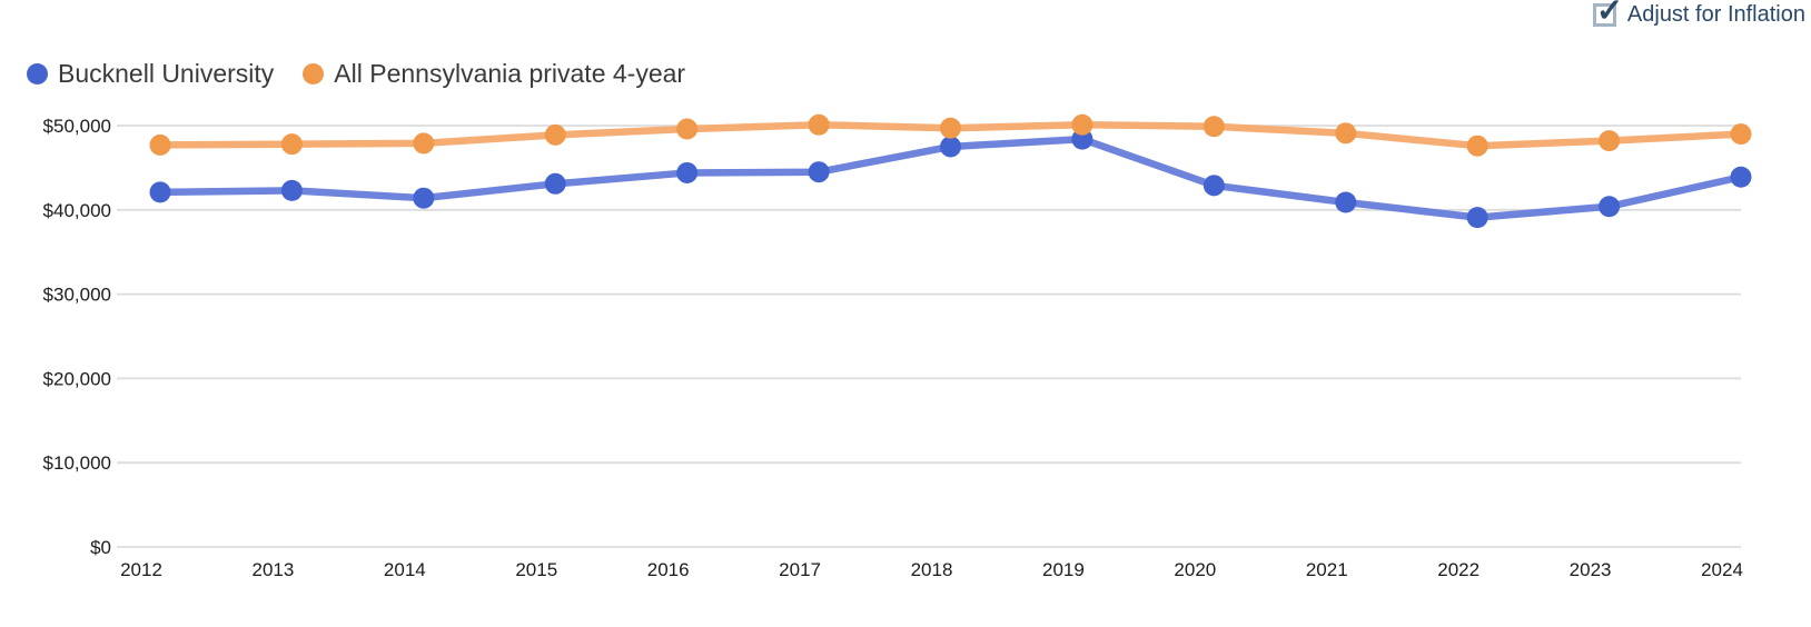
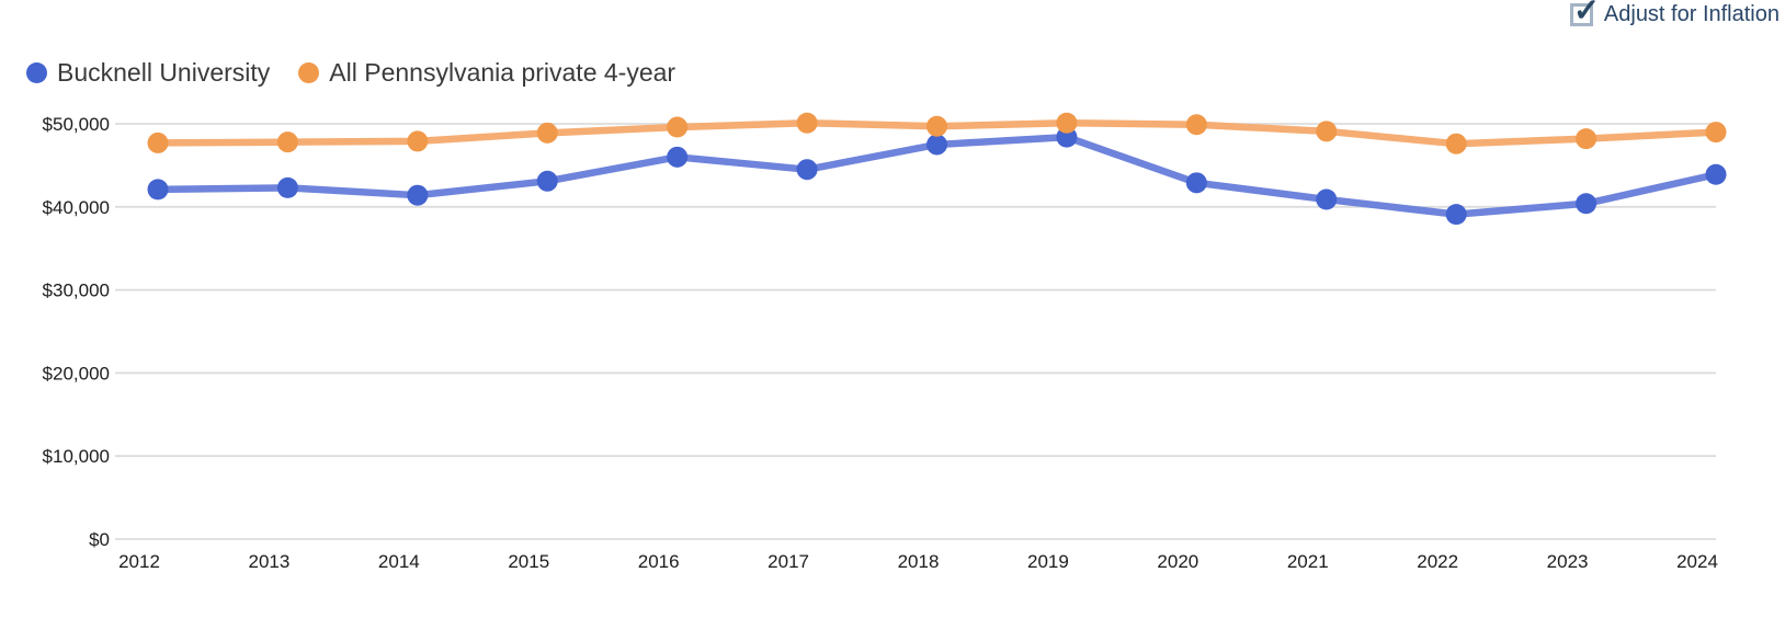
Bucknell University/2016: $44000 -> $46000
